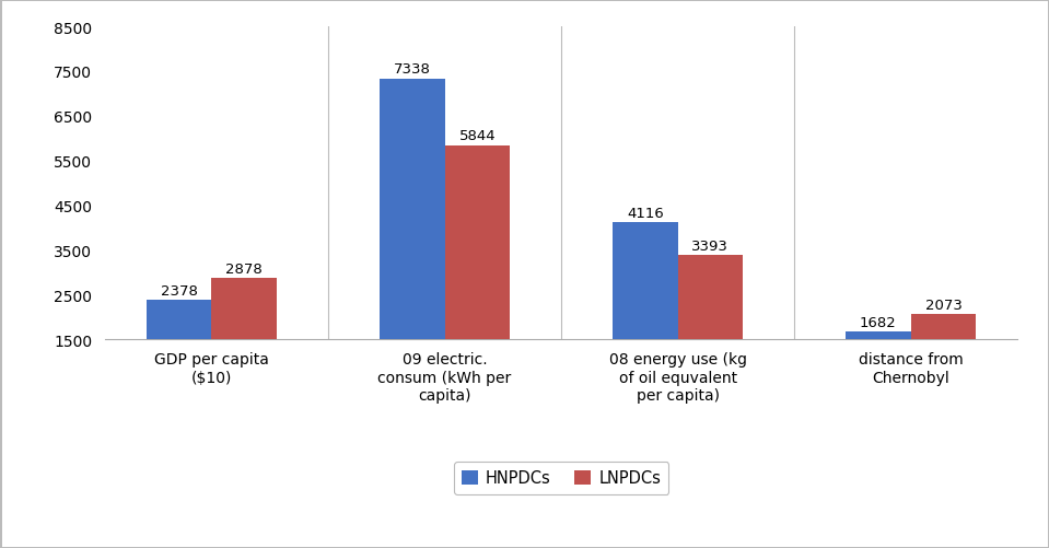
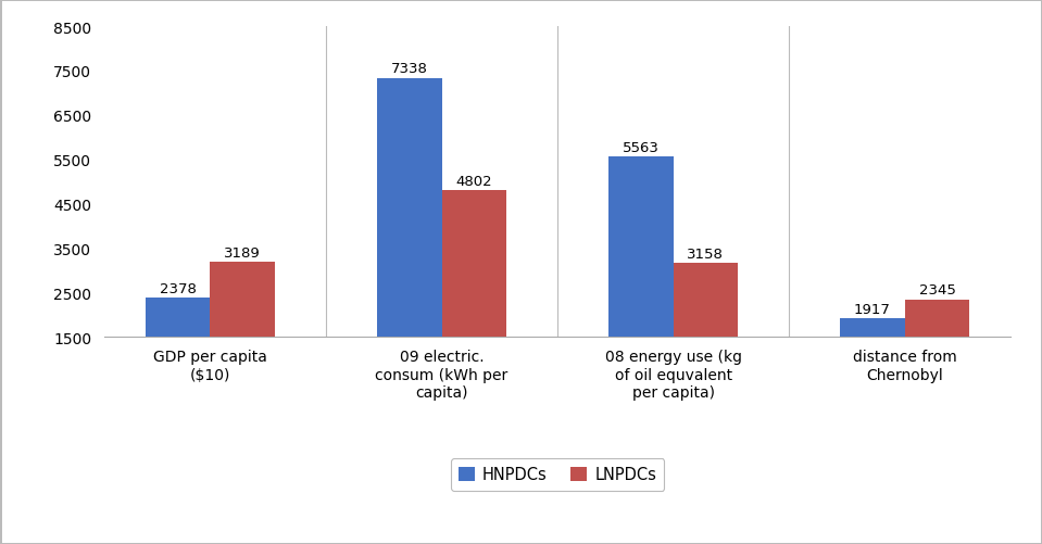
LNPDCs/GDP per capita ($10): 2878 -> 3189
LNPDCs/09 electric. consum (kWh per capita): 5844 -> 4802
HNPDCs/08 energy use (kg of oil equvalent per capita): 4116 -> 5563
LNPDCs/08 energy use (kg of oil equvalent per capita): 3393 -> 3158
HNPDCs/distance from Chernobyl: 1682 -> 1917
LNPDCs/distance from Chernobyl: 2073 -> 2345
